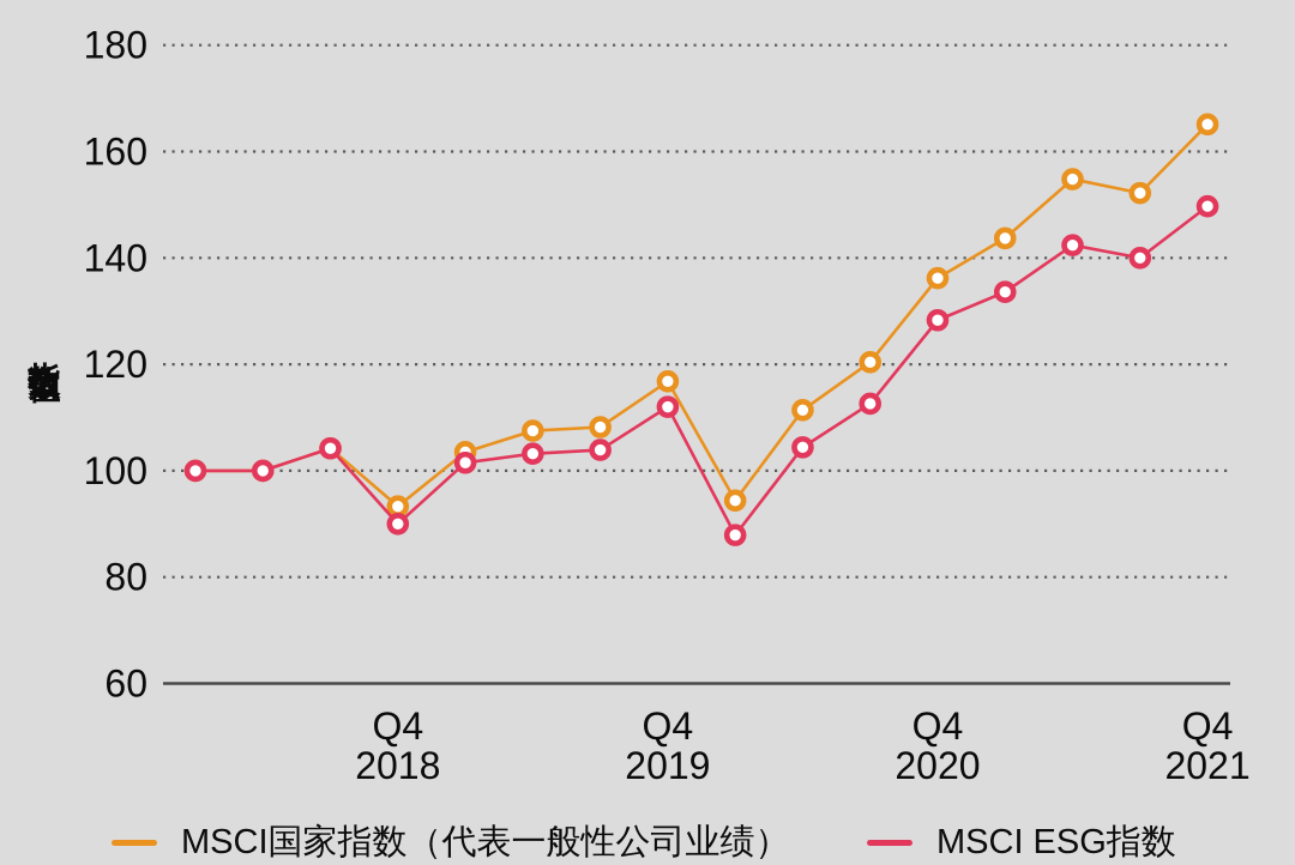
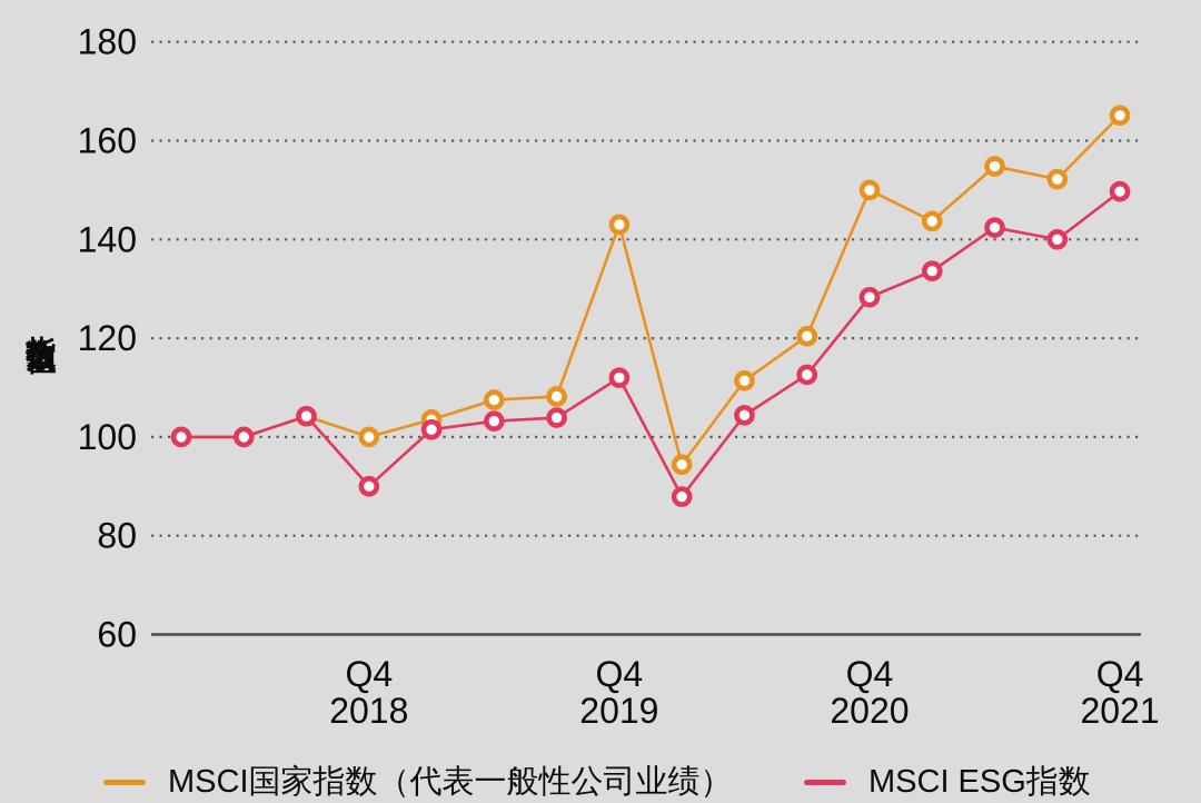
MSCI国家指数（代表一般性公司业绩）/2018 Q4: 93 -> 100
MSCI国家指数（代表一般性公司业绩）/2019 Q4: 117 -> 143
MSCI国家指数（代表一般性公司业绩）/2020 Q4: 136 -> 150
